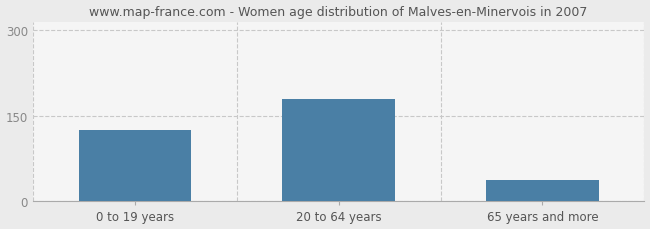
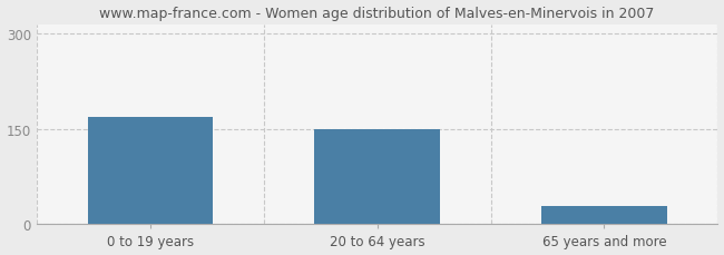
0 to 19 years: 125 -> 168
20 to 64 years: 180 -> 150
65 years and more: 38 -> 28
